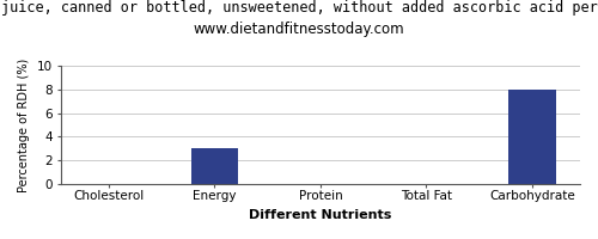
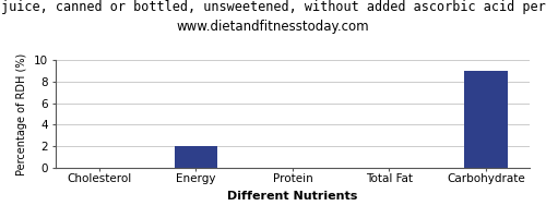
Energy: 3 -> 2
Carbohydrate: 8 -> 9
